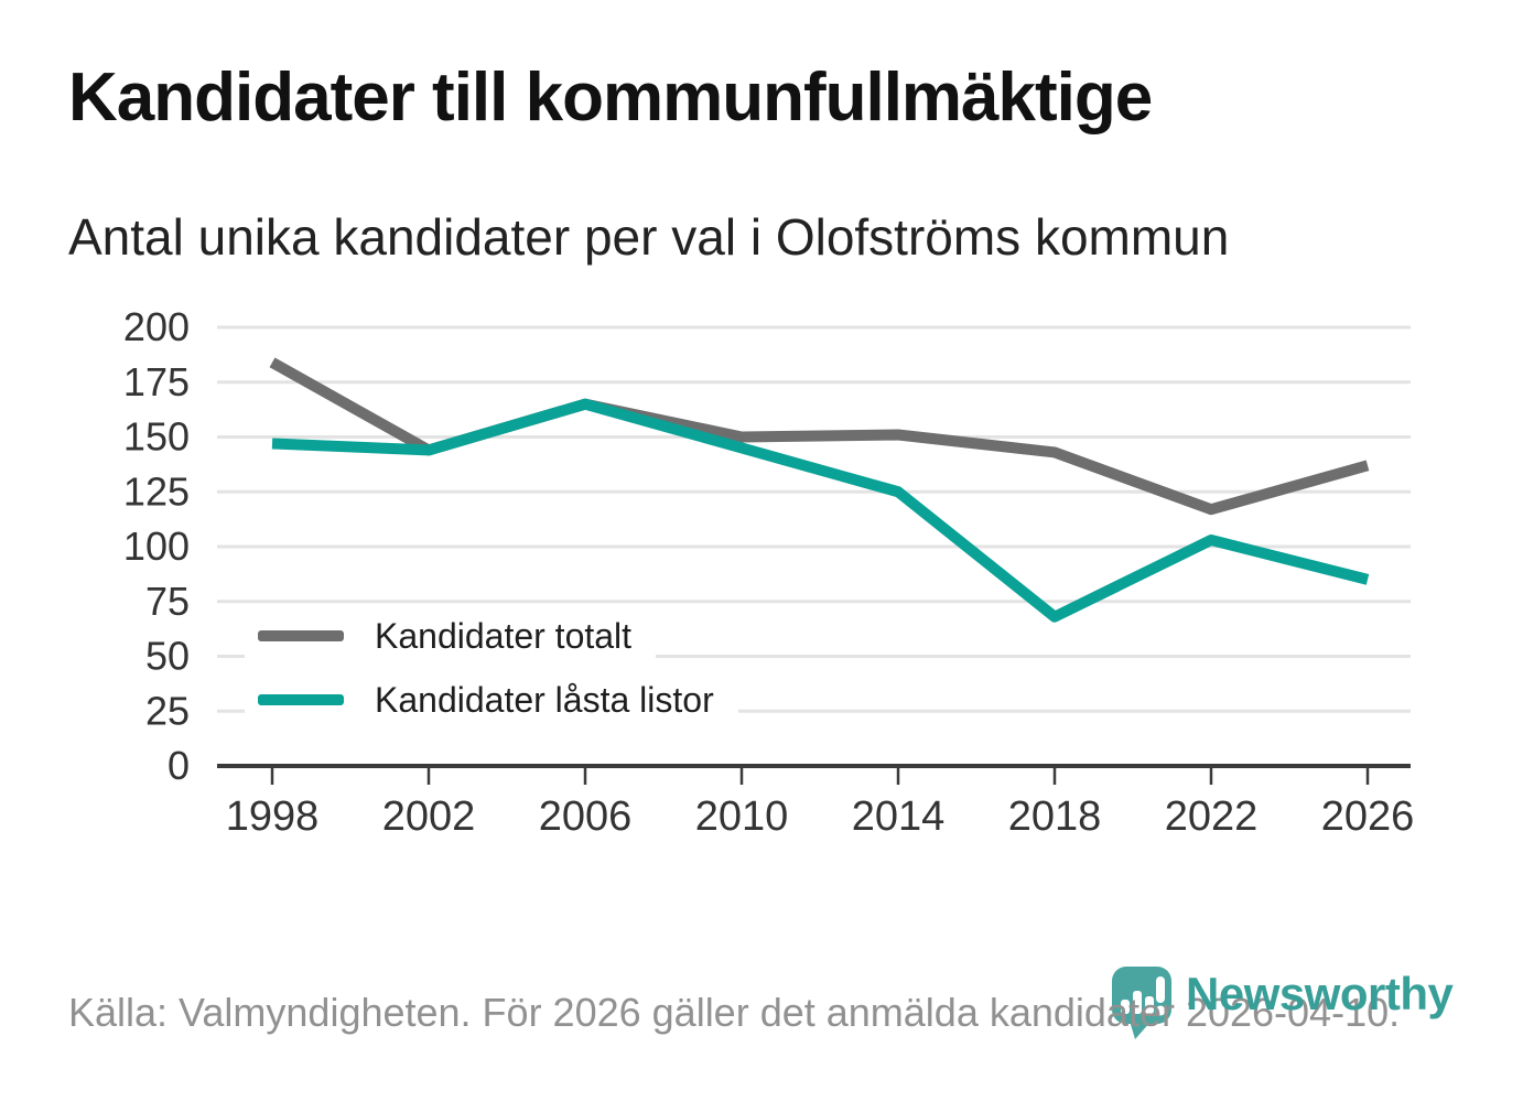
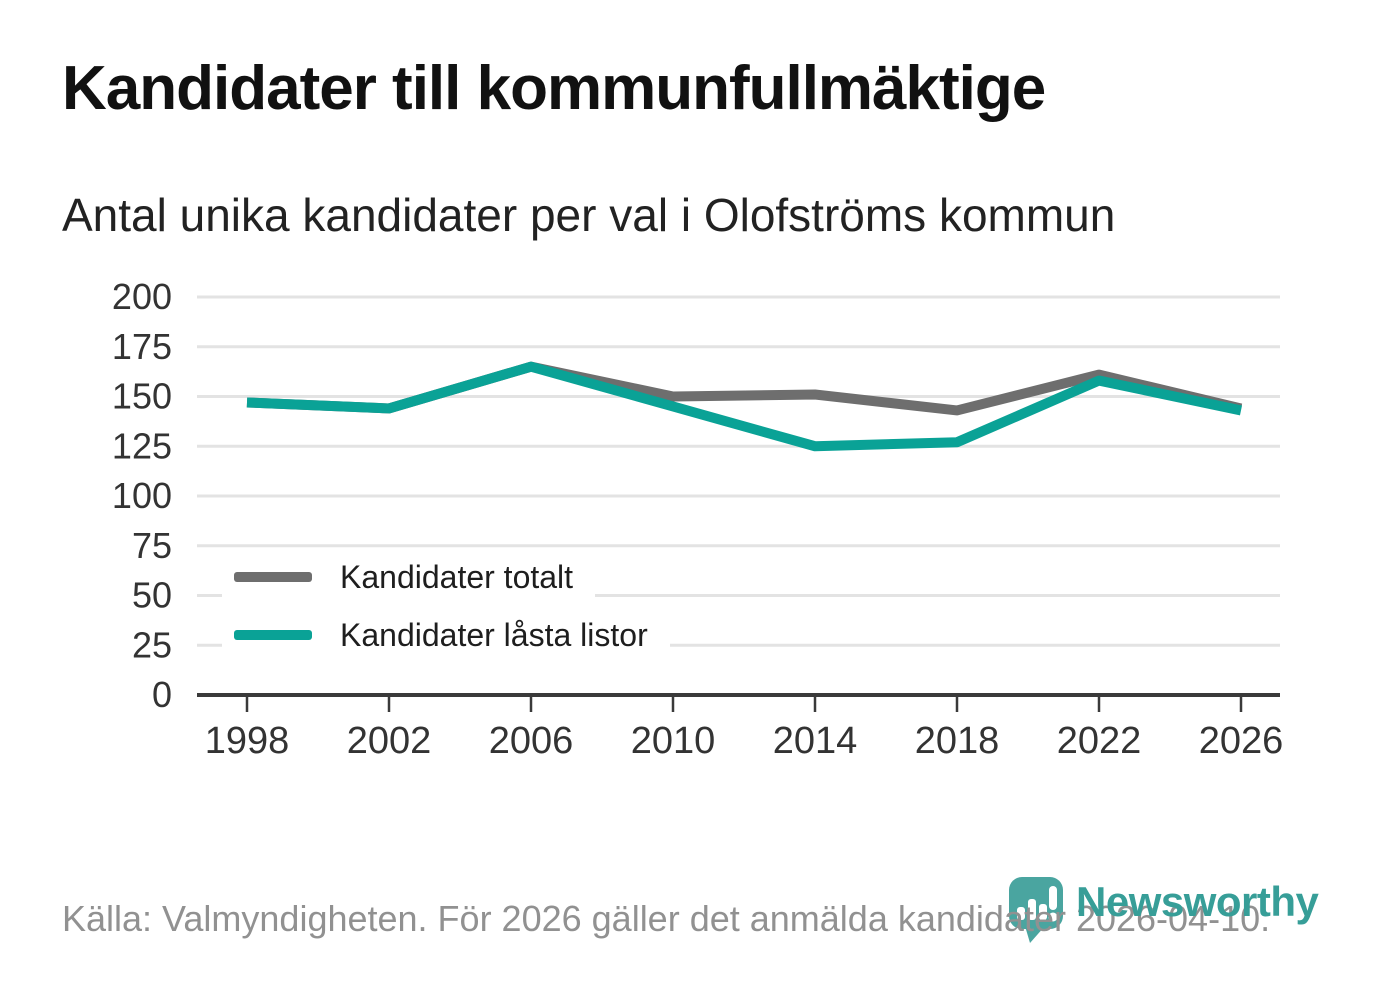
Kandidater totalt/1998: 184 -> 147
Kandidater låsta listor/2018: 68 -> 127
Kandidater totalt/2022: 117 -> 161
Kandidater låsta listor/2022: 103 -> 158
Kandidater totalt/2026: 137 -> 144
Kandidater låsta listor/2026: 85 -> 143
